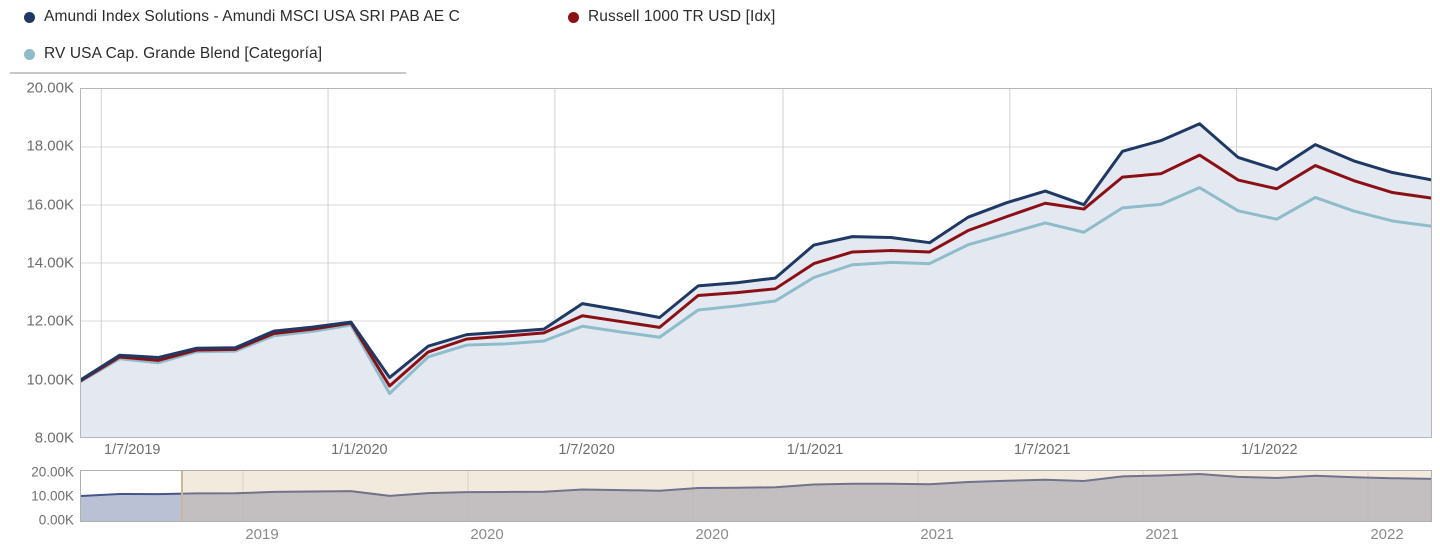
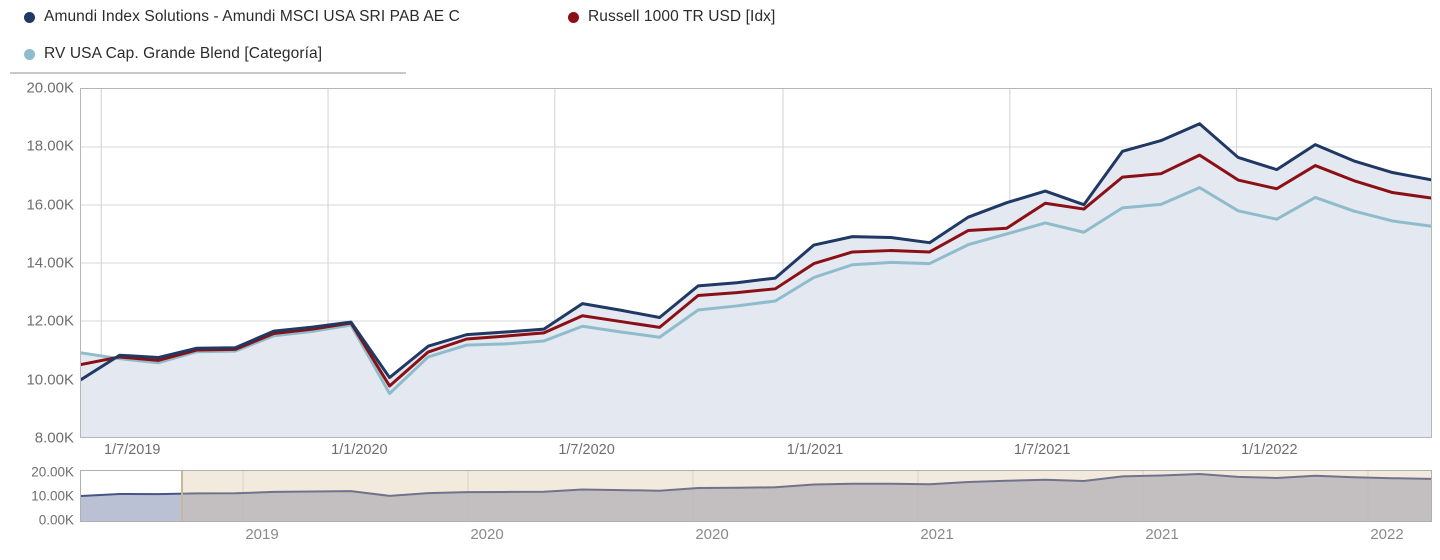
Russell 1000 TR USD [Idx]/1/7/2019: 10.0K -> 10.5K
RV USA Cap. Grande Blend [Categoría]/1/7/2019: 9.9K -> 10.9K
Russell 1000 TR USD [Idx]/1/7/2021: 15.6K -> 15.2K
